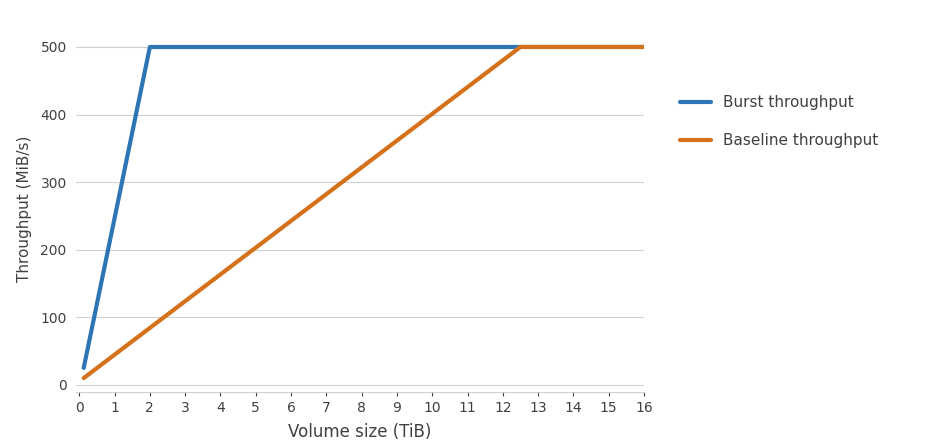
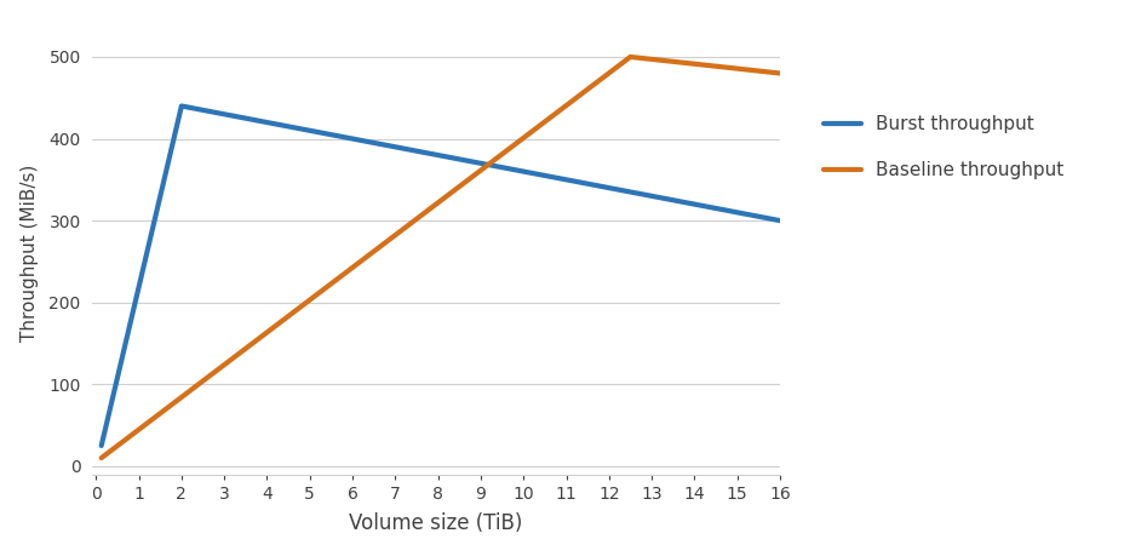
Burst throughput/2: 500 -> 440
Burst throughput/16: 500 -> 300
Baseline throughput/16: 500 -> 480
